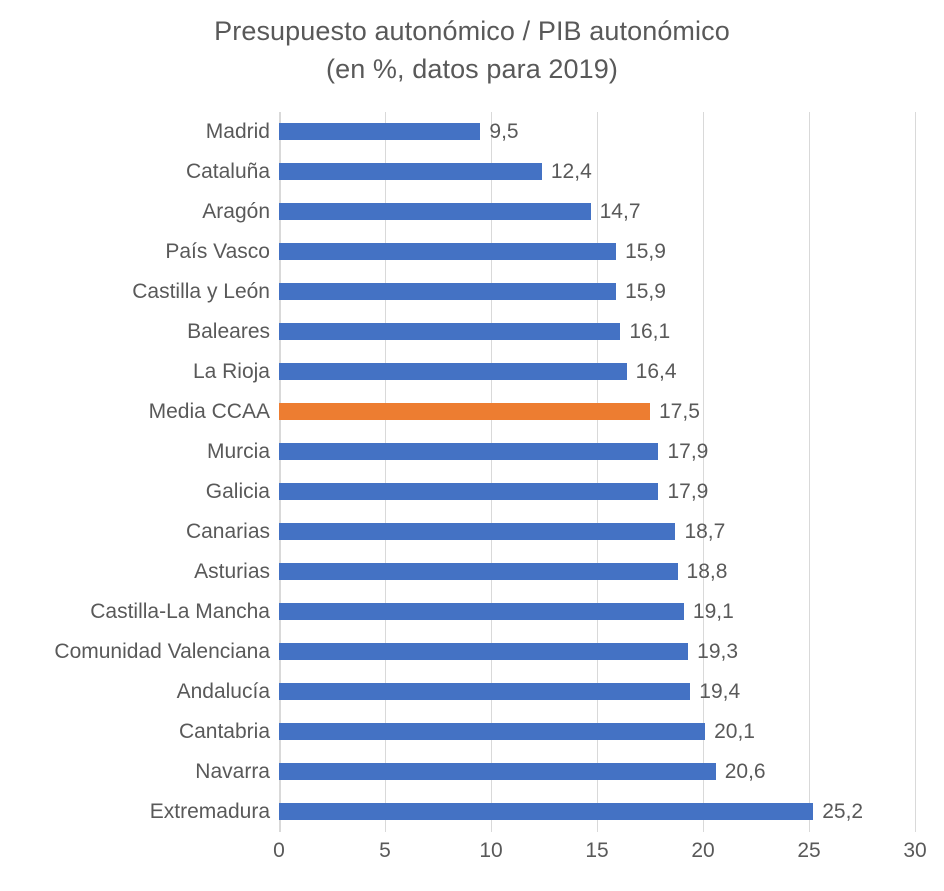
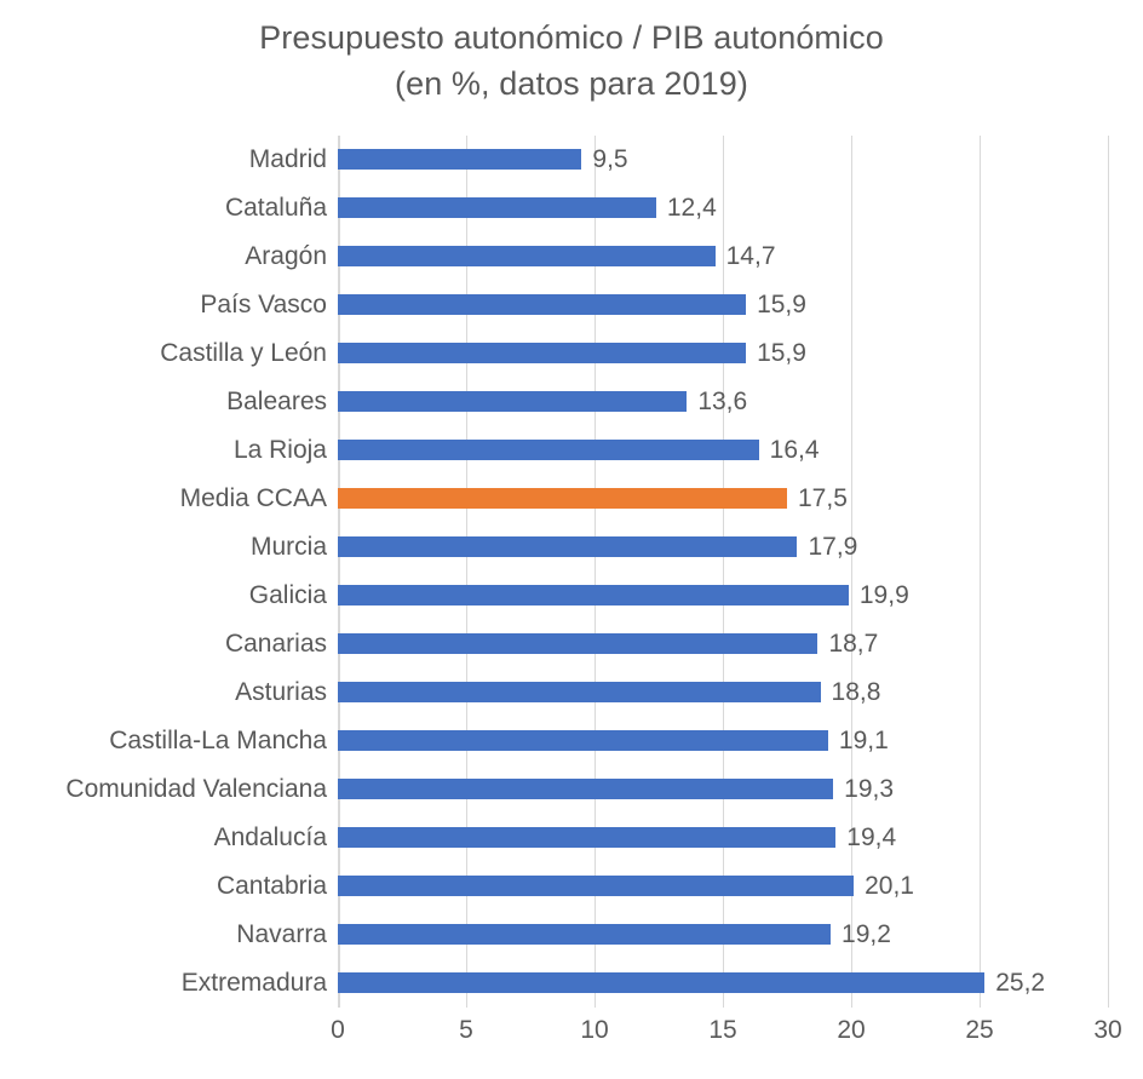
Baleares: 16,1 -> 13,6
Galicia: 17,9 -> 19,9
Navarra: 20,6 -> 19,2
